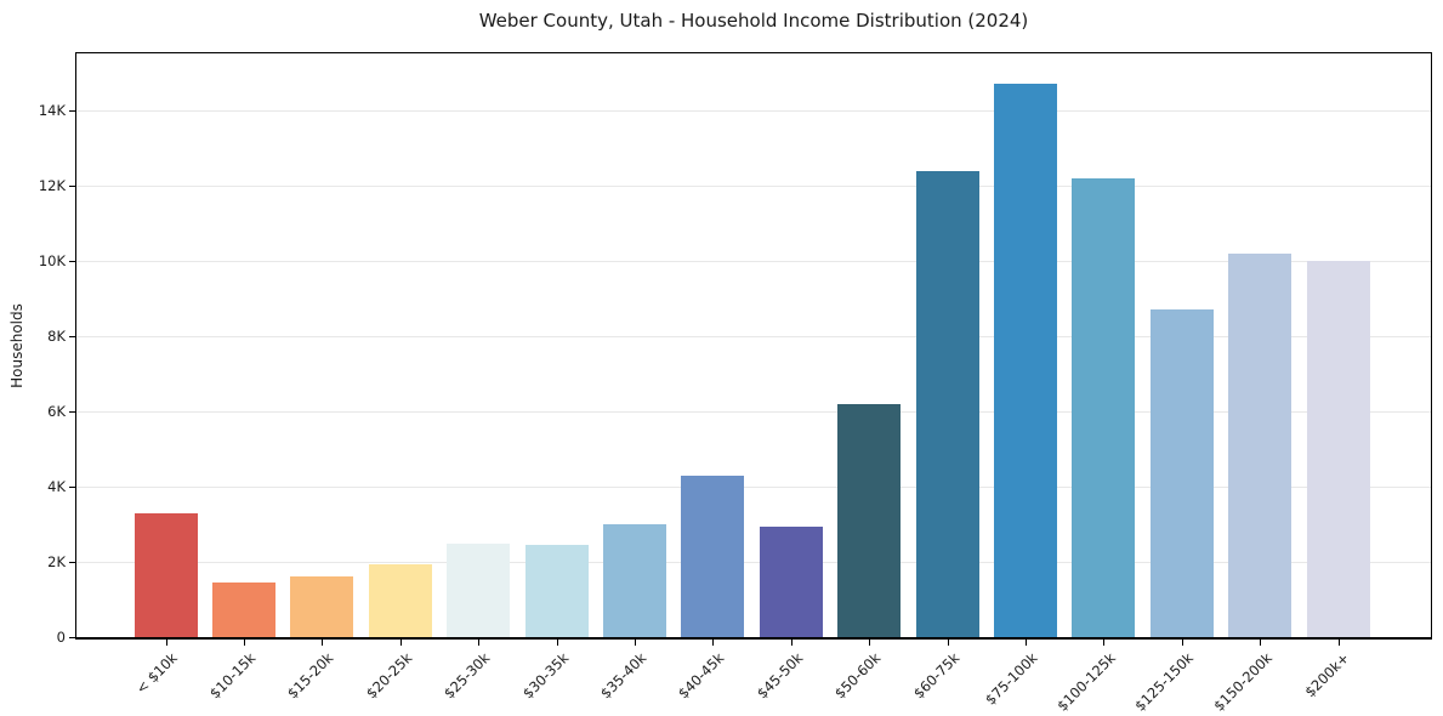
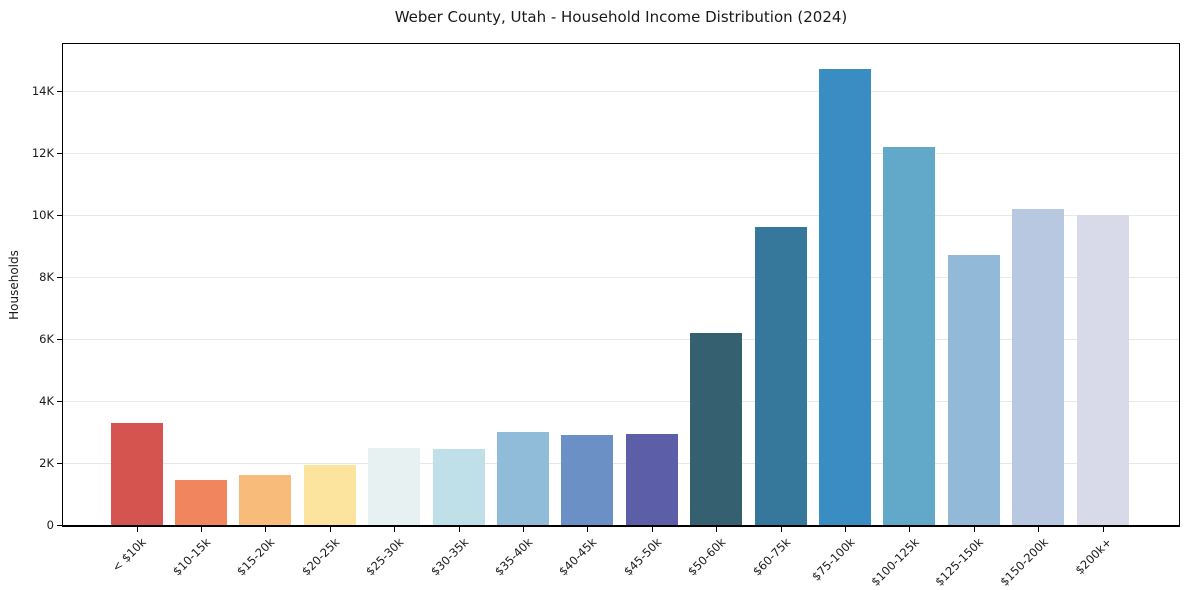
$40-45k: 4.3K -> 2.9K
$60-75k: 12.4K -> 9.6K
